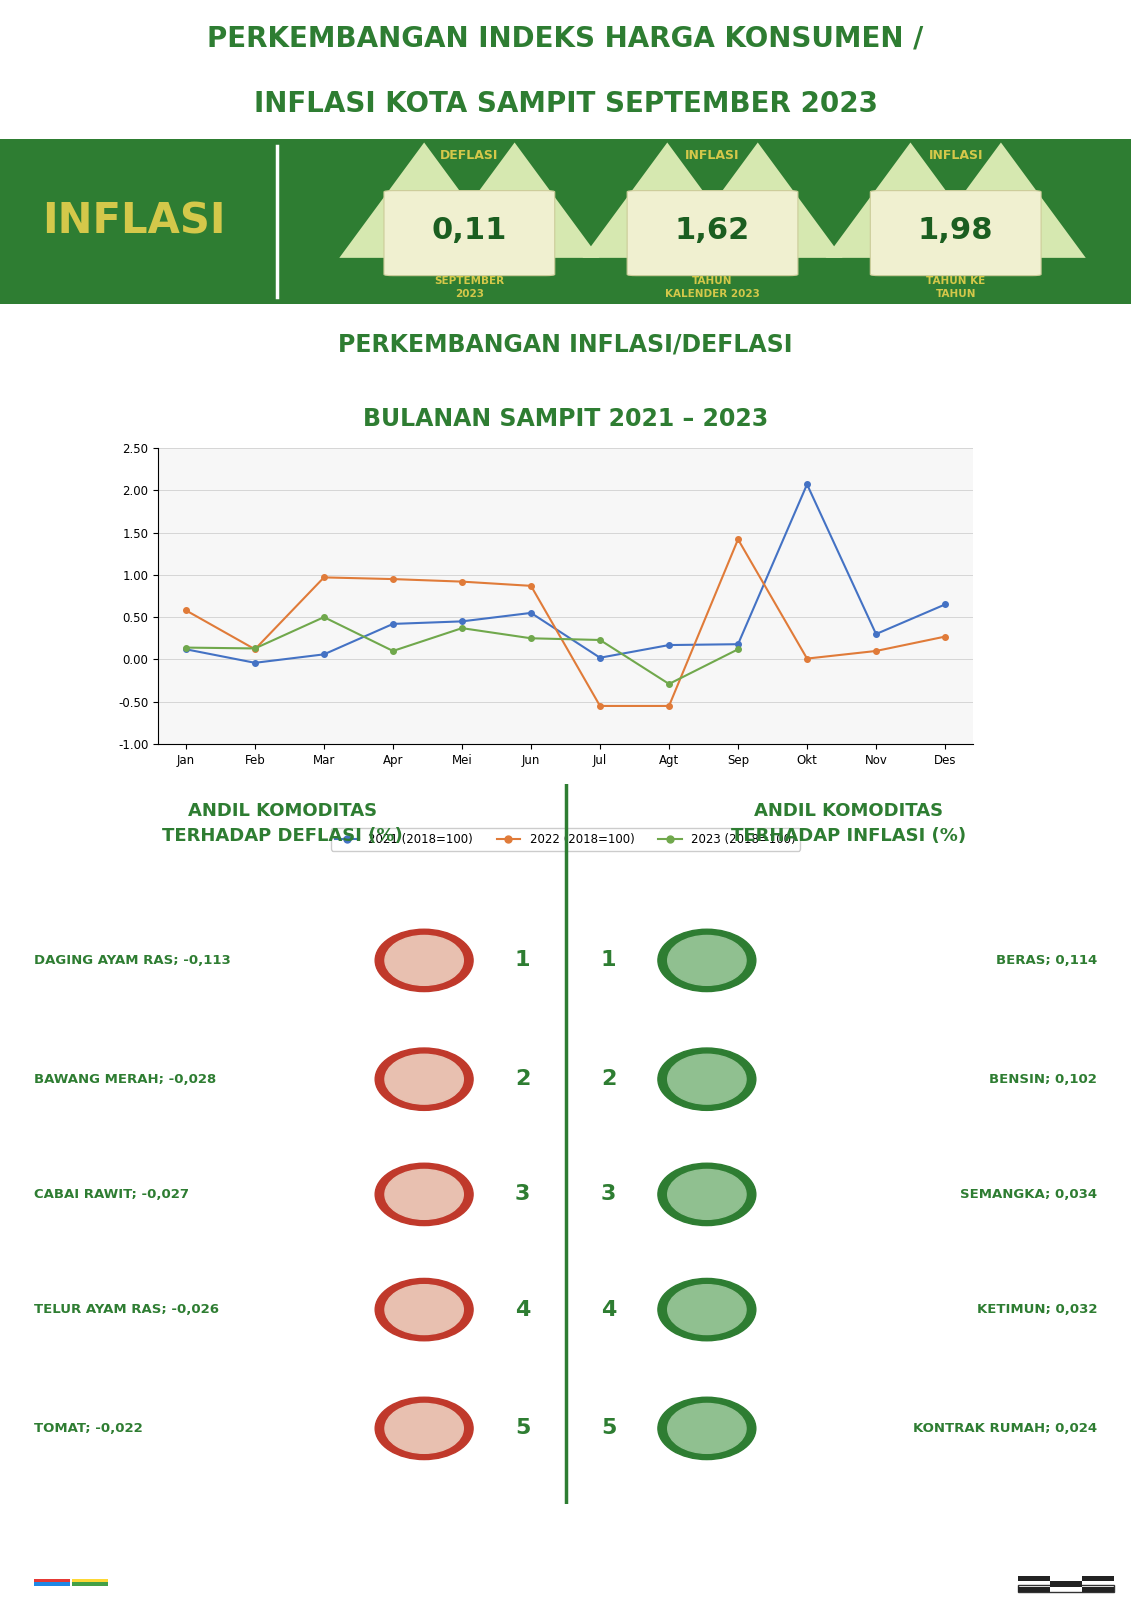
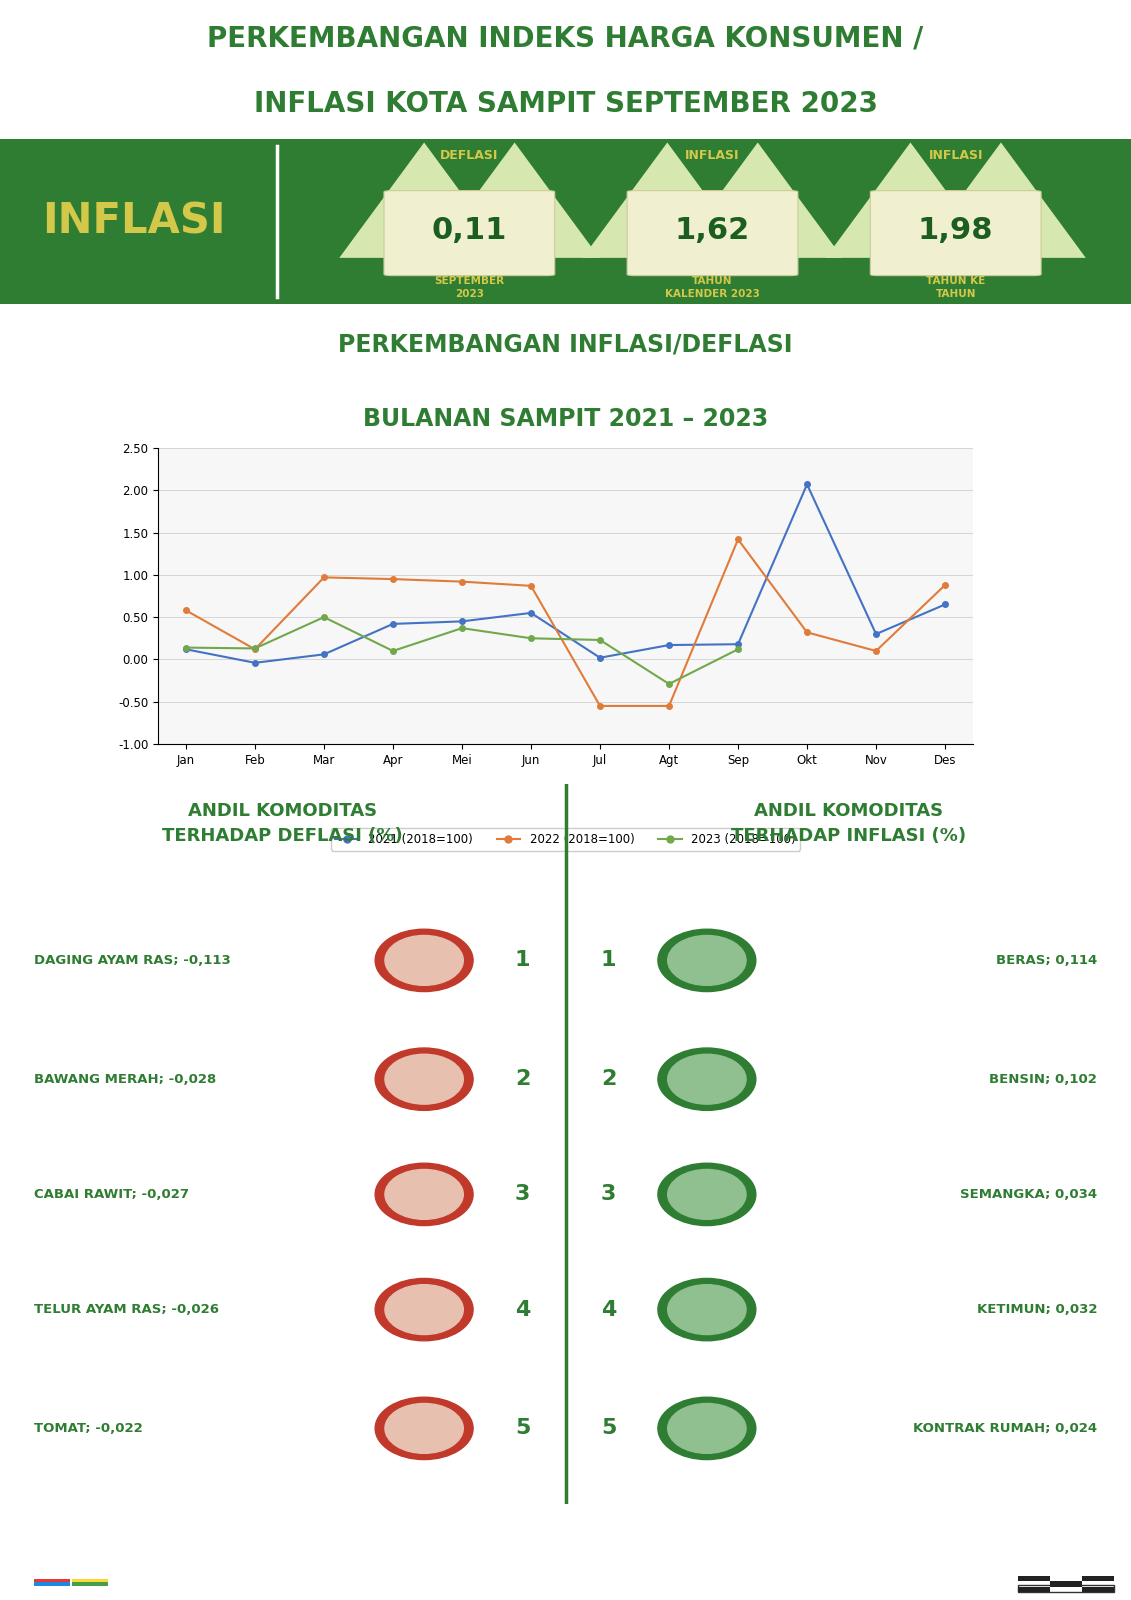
2022 (2018=100)/Okt: 0.01 -> 0.32
2022 (2018=100)/Des: 0.27 -> 0.88
